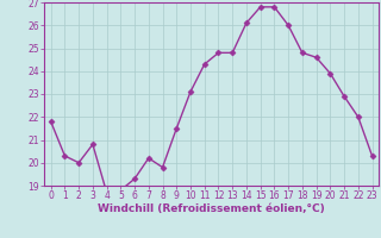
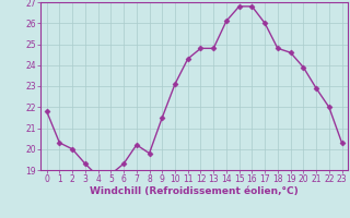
3: 20.8 -> 19.3
